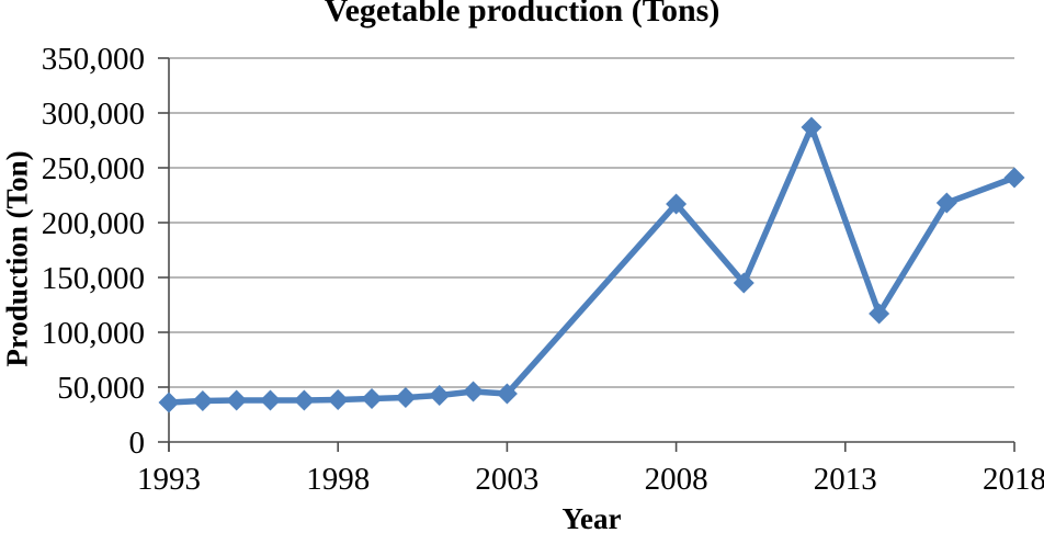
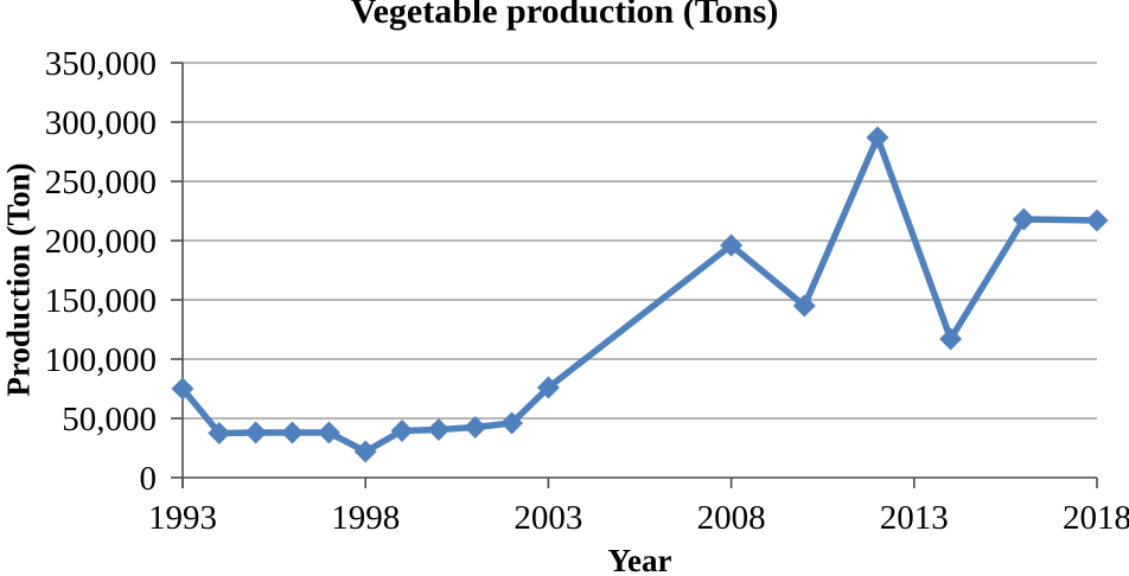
1993: 36000 -> 75000
1998: 38000 -> 22000
2003: 44000 -> 76000
2008: 217000 -> 196000
2018: 241000 -> 217000
